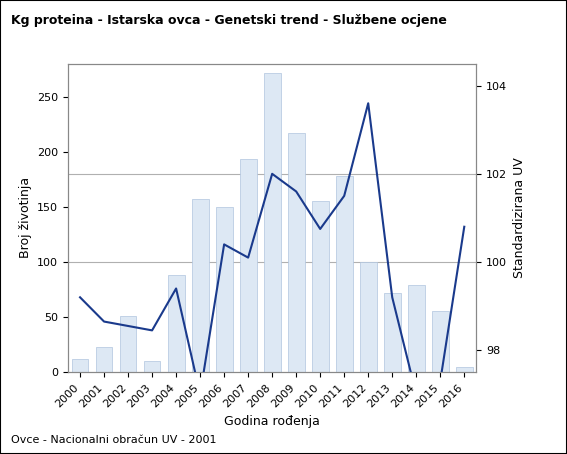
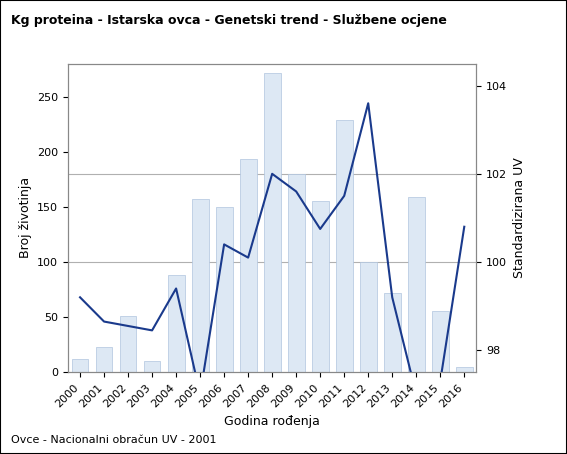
Broj životinja/2009: 217 -> 180
Broj životinja/2011: 178 -> 229
Broj životinja/2014: 79 -> 159
